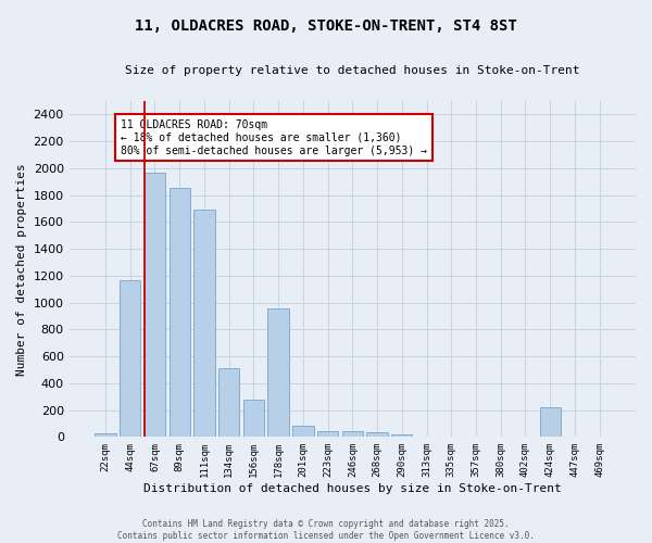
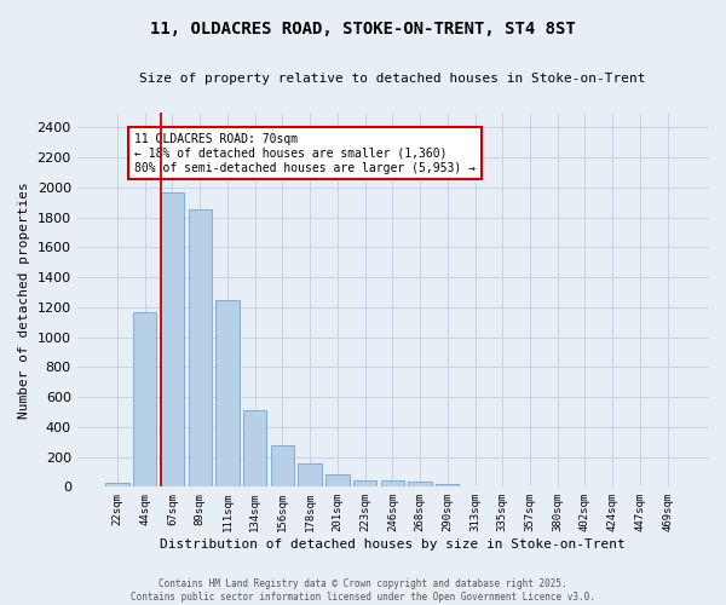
111sqm: 1690 -> 1250
178sqm: 960 -> 160
424sqm: 220 -> 0
